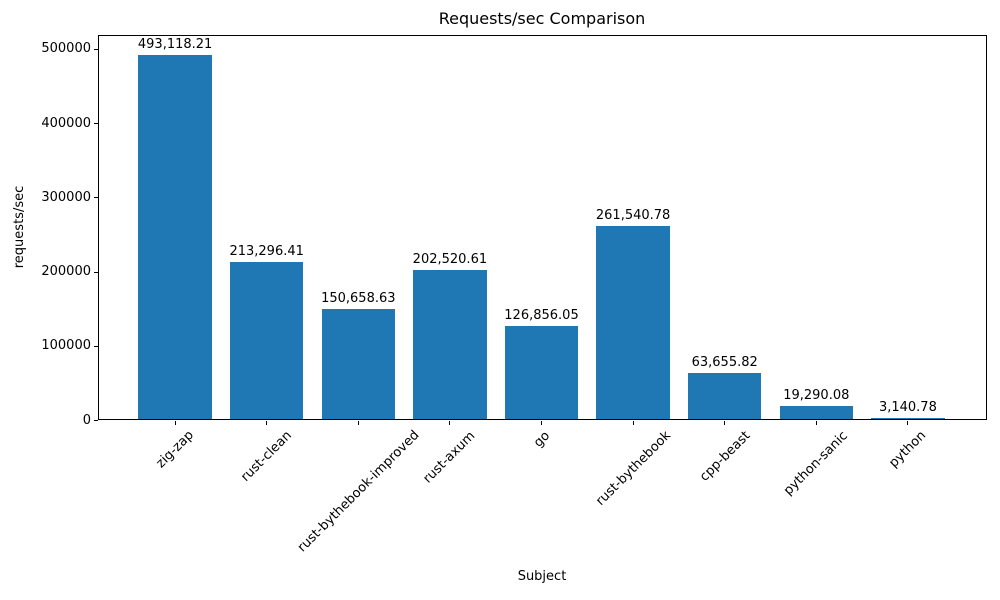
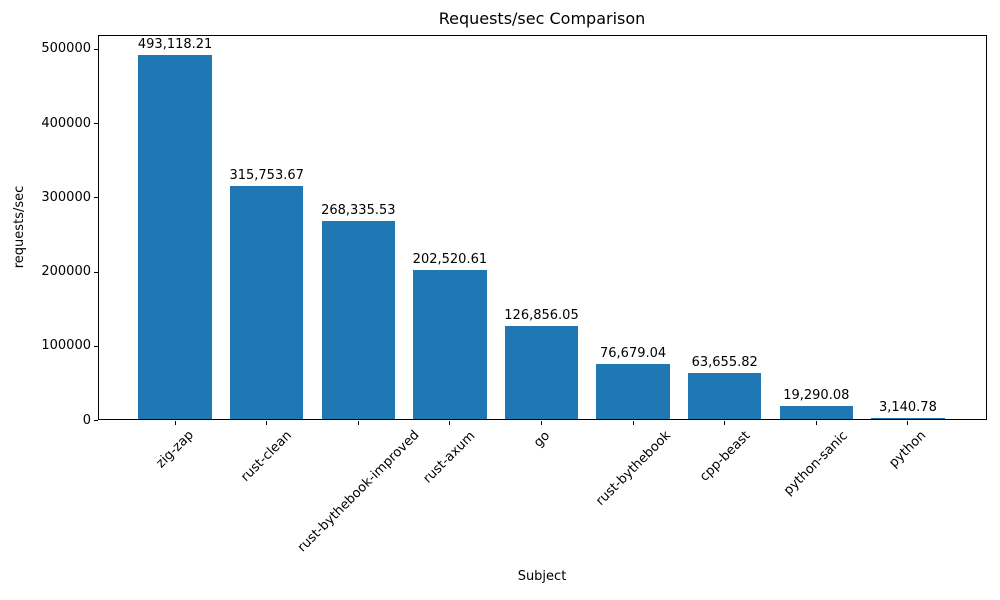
rust-clean: 213,296.41 -> 315,753.67
rust-bythebook-improved: 150,658.63 -> 268,335.53
rust-bythebook: 261,540.78 -> 76,679.04
